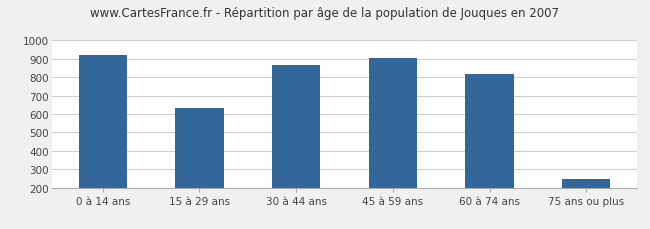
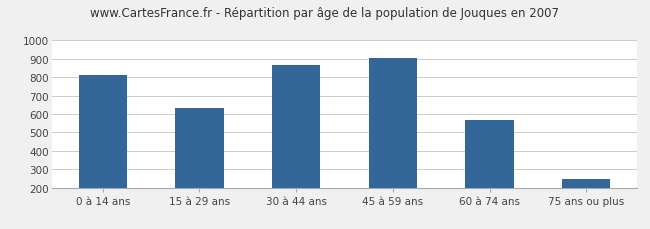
0 à 14 ans: 920 -> 810
60 à 74 ans: 820 -> 560
